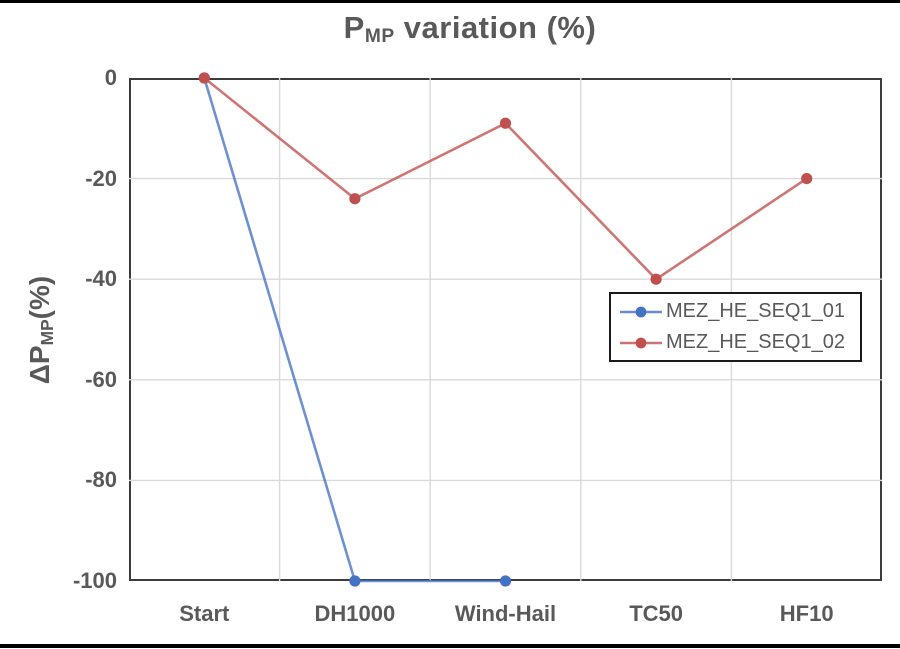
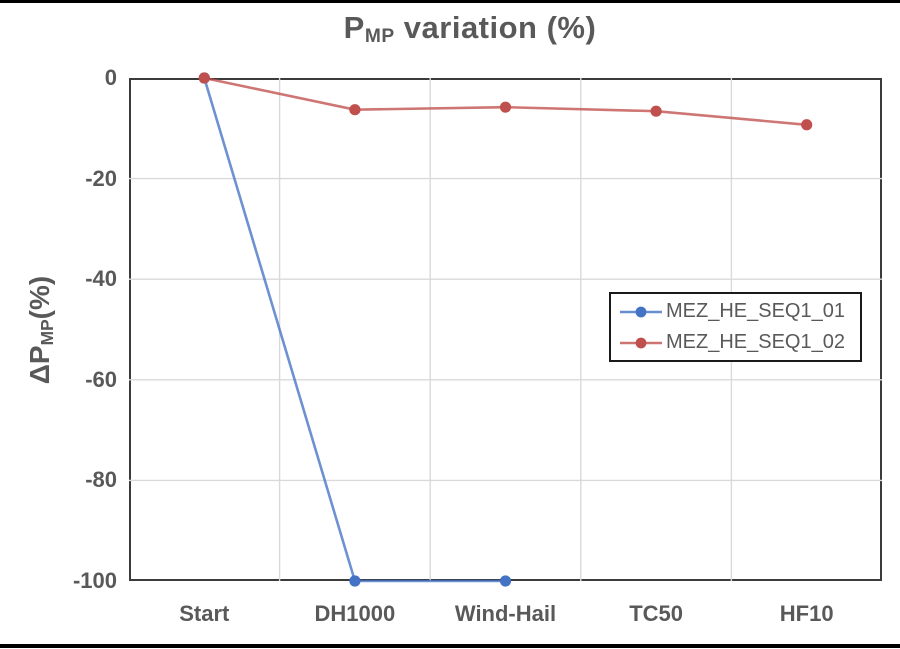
MEZ_HE_SEQ1_02/DH1000: -24 -> -6
MEZ_HE_SEQ1_02/Wind-Hail: -9 -> -6
MEZ_HE_SEQ1_02/TC50: -40 -> -7
MEZ_HE_SEQ1_02/HF10: -20 -> -9
